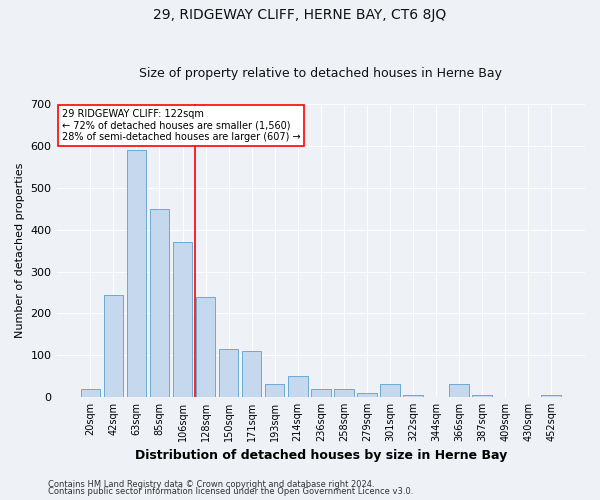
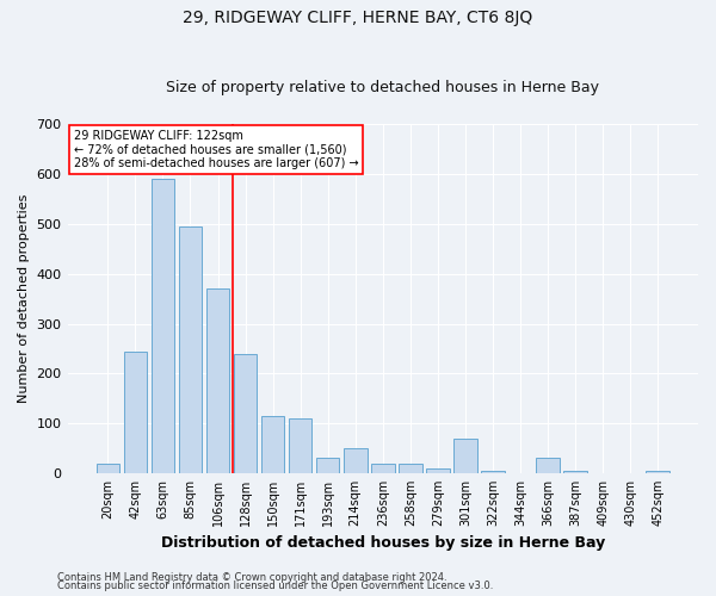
85sqm: 450 -> 495
301sqm: 30 -> 70
